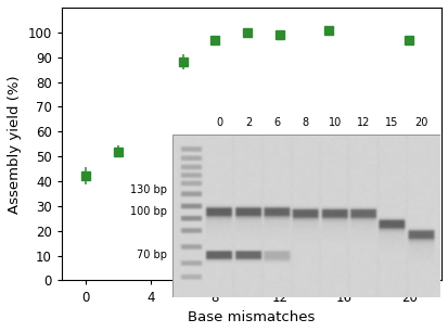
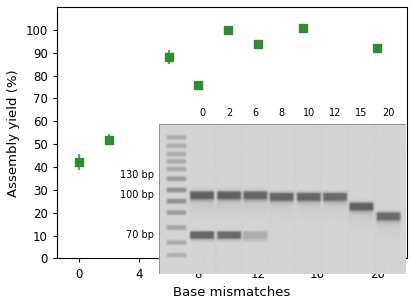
8: 97 -> 76
12: 99 -> 94
20: 97 -> 92
